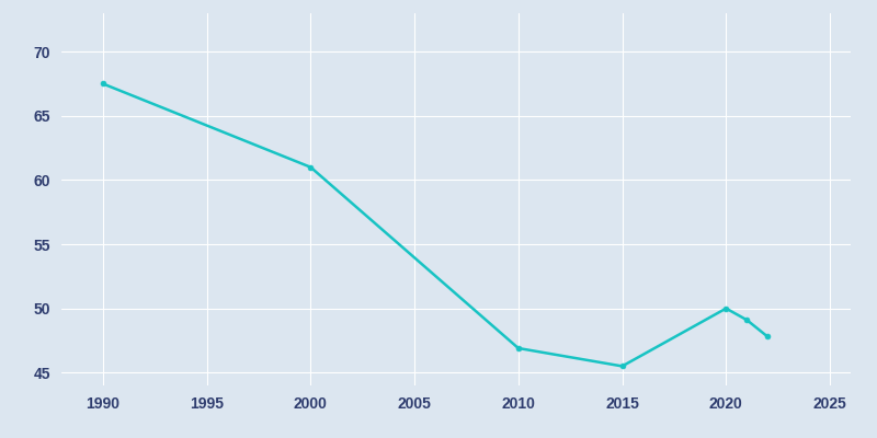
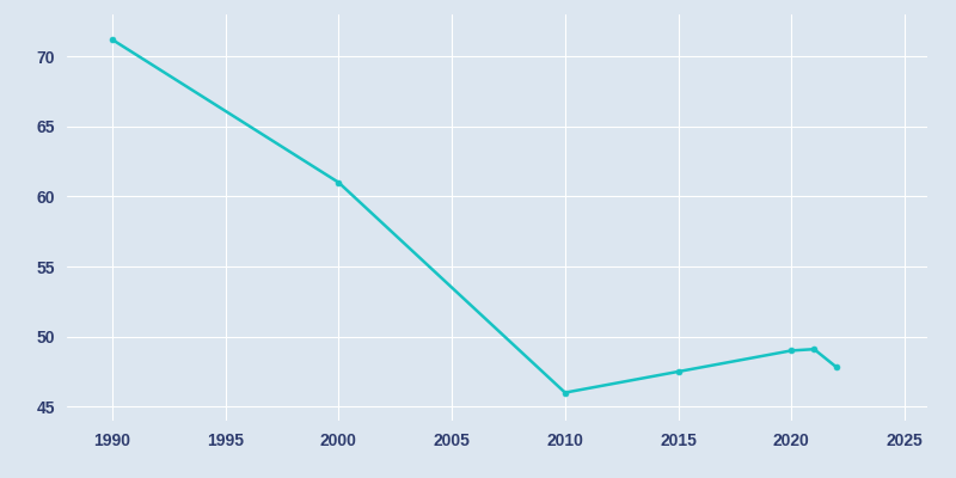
1990: 67.5 -> 71.2
2010: 46.9 -> 46.0
2015: 45.5 -> 47.5
2020: 50.0 -> 49.0
